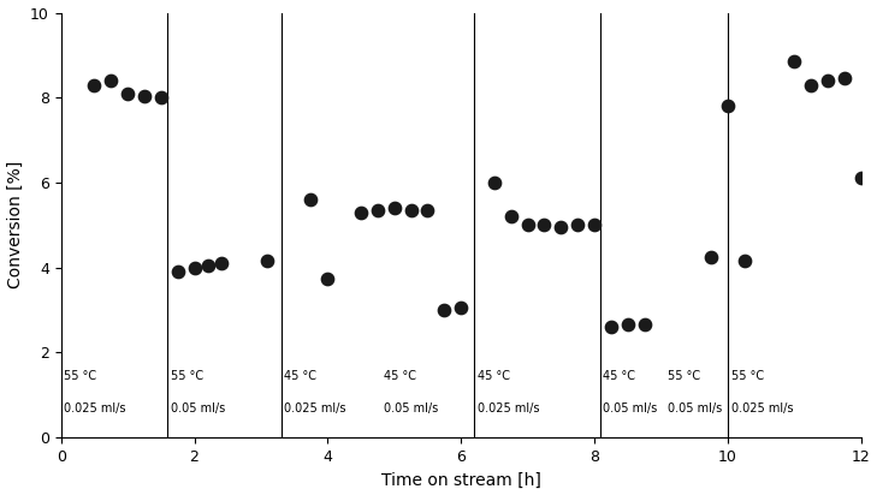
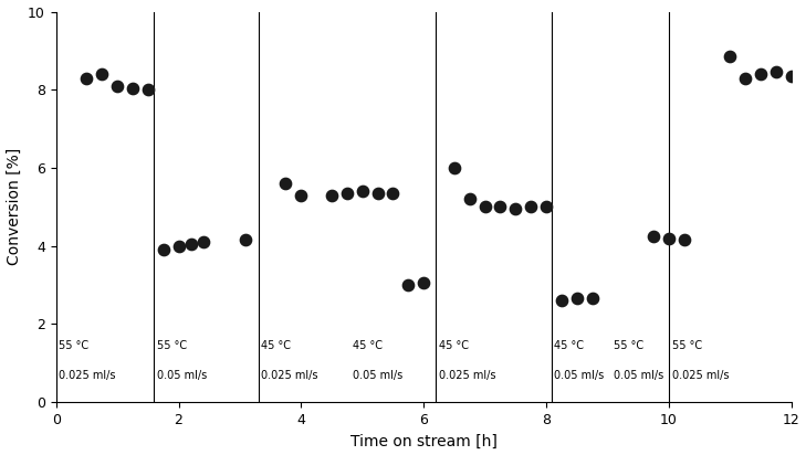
4: 3.75 -> 5.30
10: 7.80 -> 4.20
12: 6.10 -> 8.35
